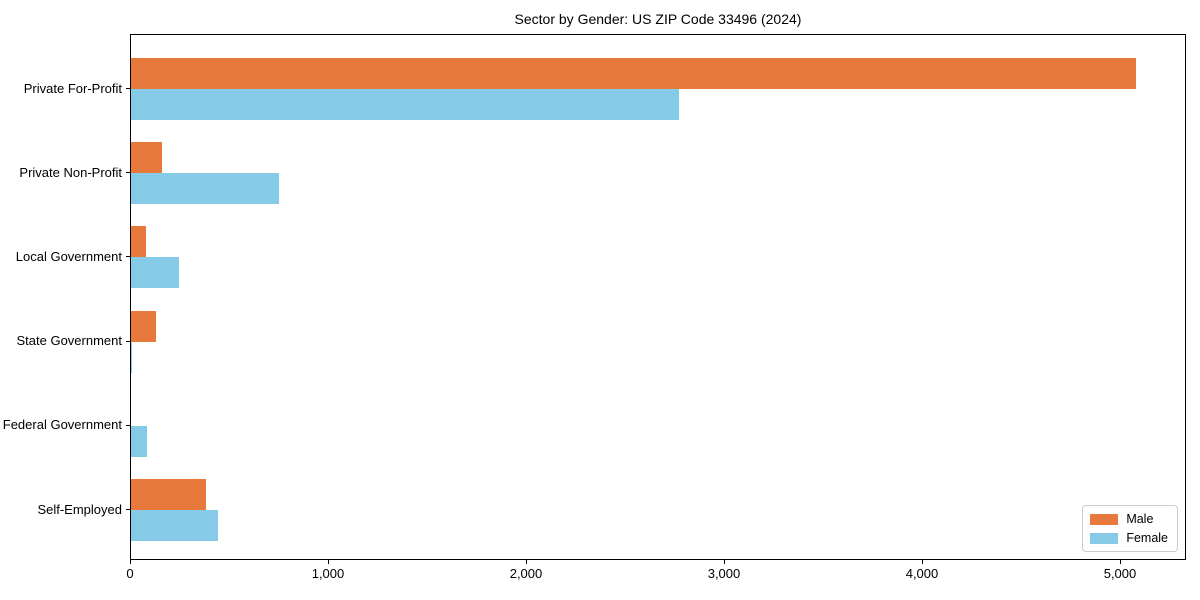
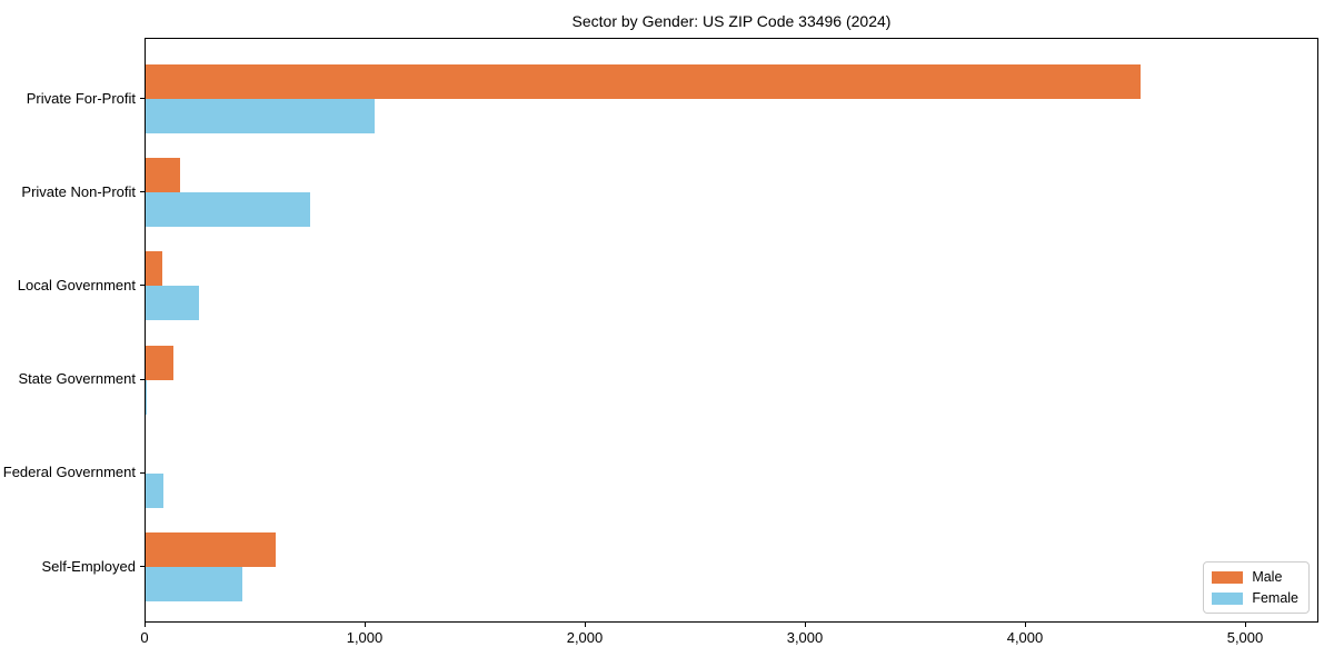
Male/Private For-Profit: 5080 -> 4520
Female/Private For-Profit: 2760 -> 1040
Male/Self-Employed: 380 -> 590
